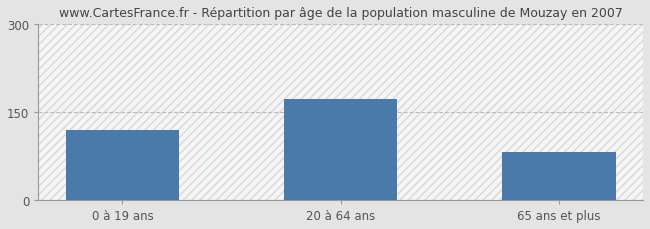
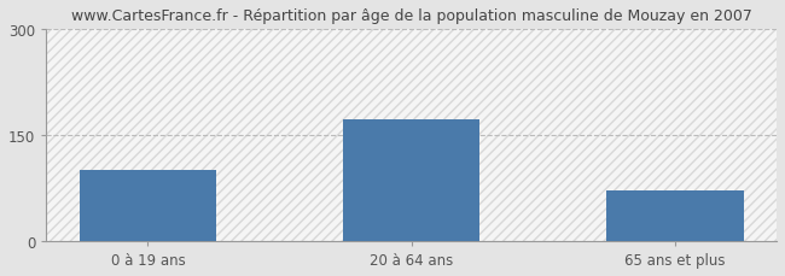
0 à 19 ans: 120 -> 100
65 ans et plus: 82 -> 72
